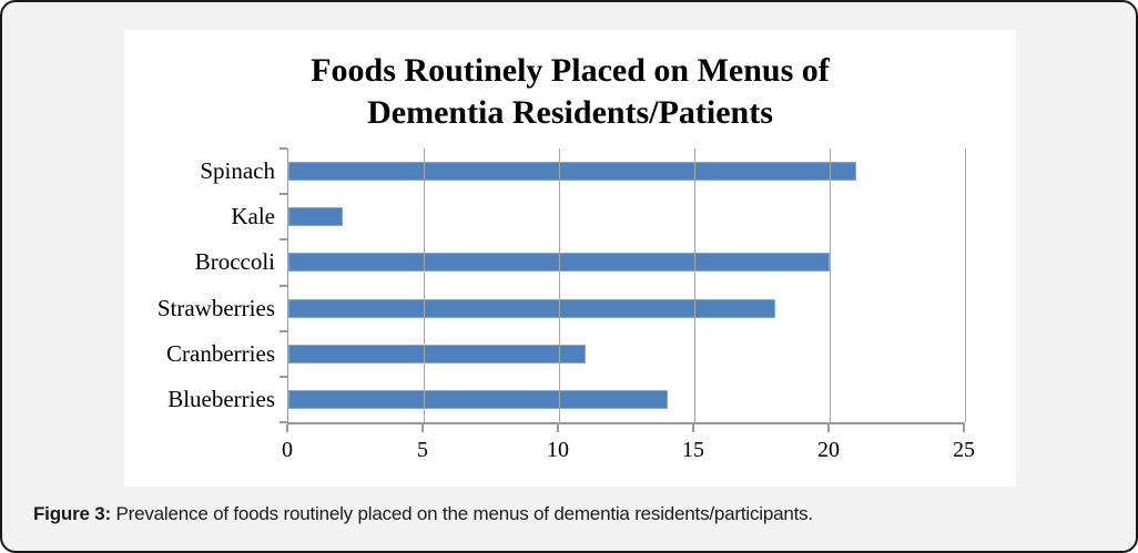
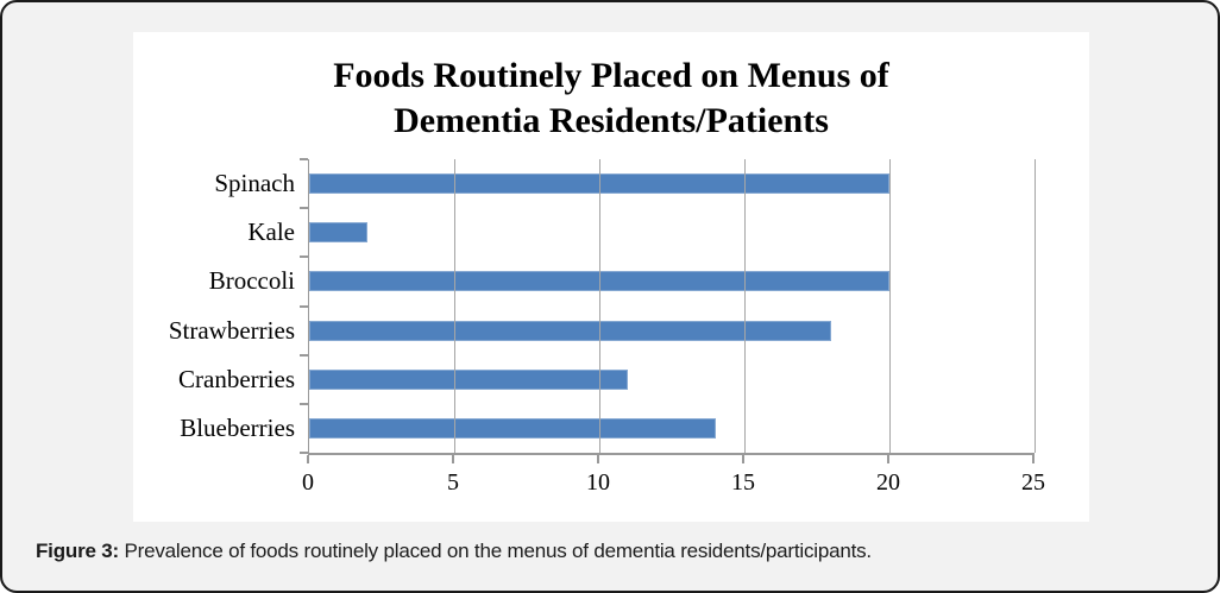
Spinach: 21 -> 20
